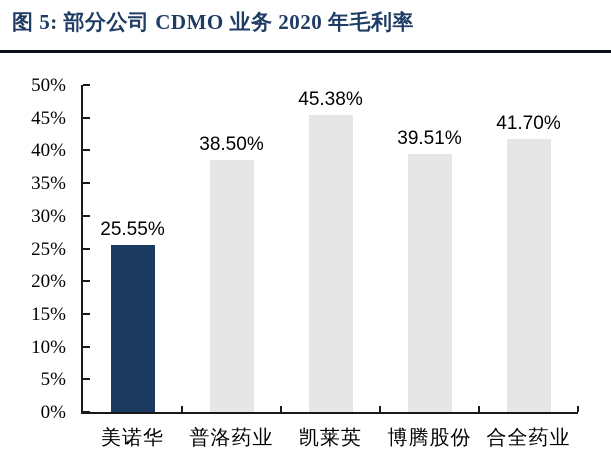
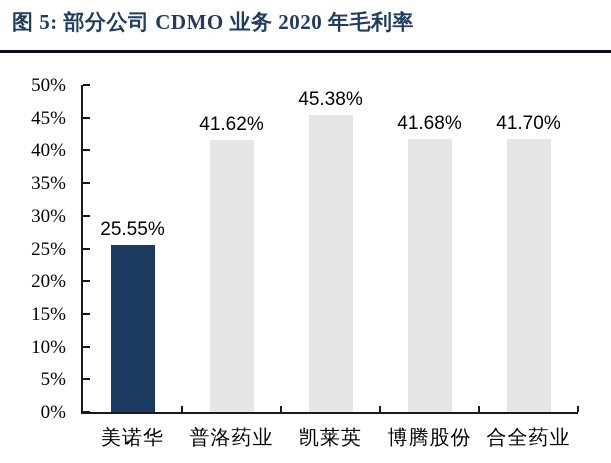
普洛药业: 38.50% -> 41.62%
博腾股份: 39.51% -> 41.68%
